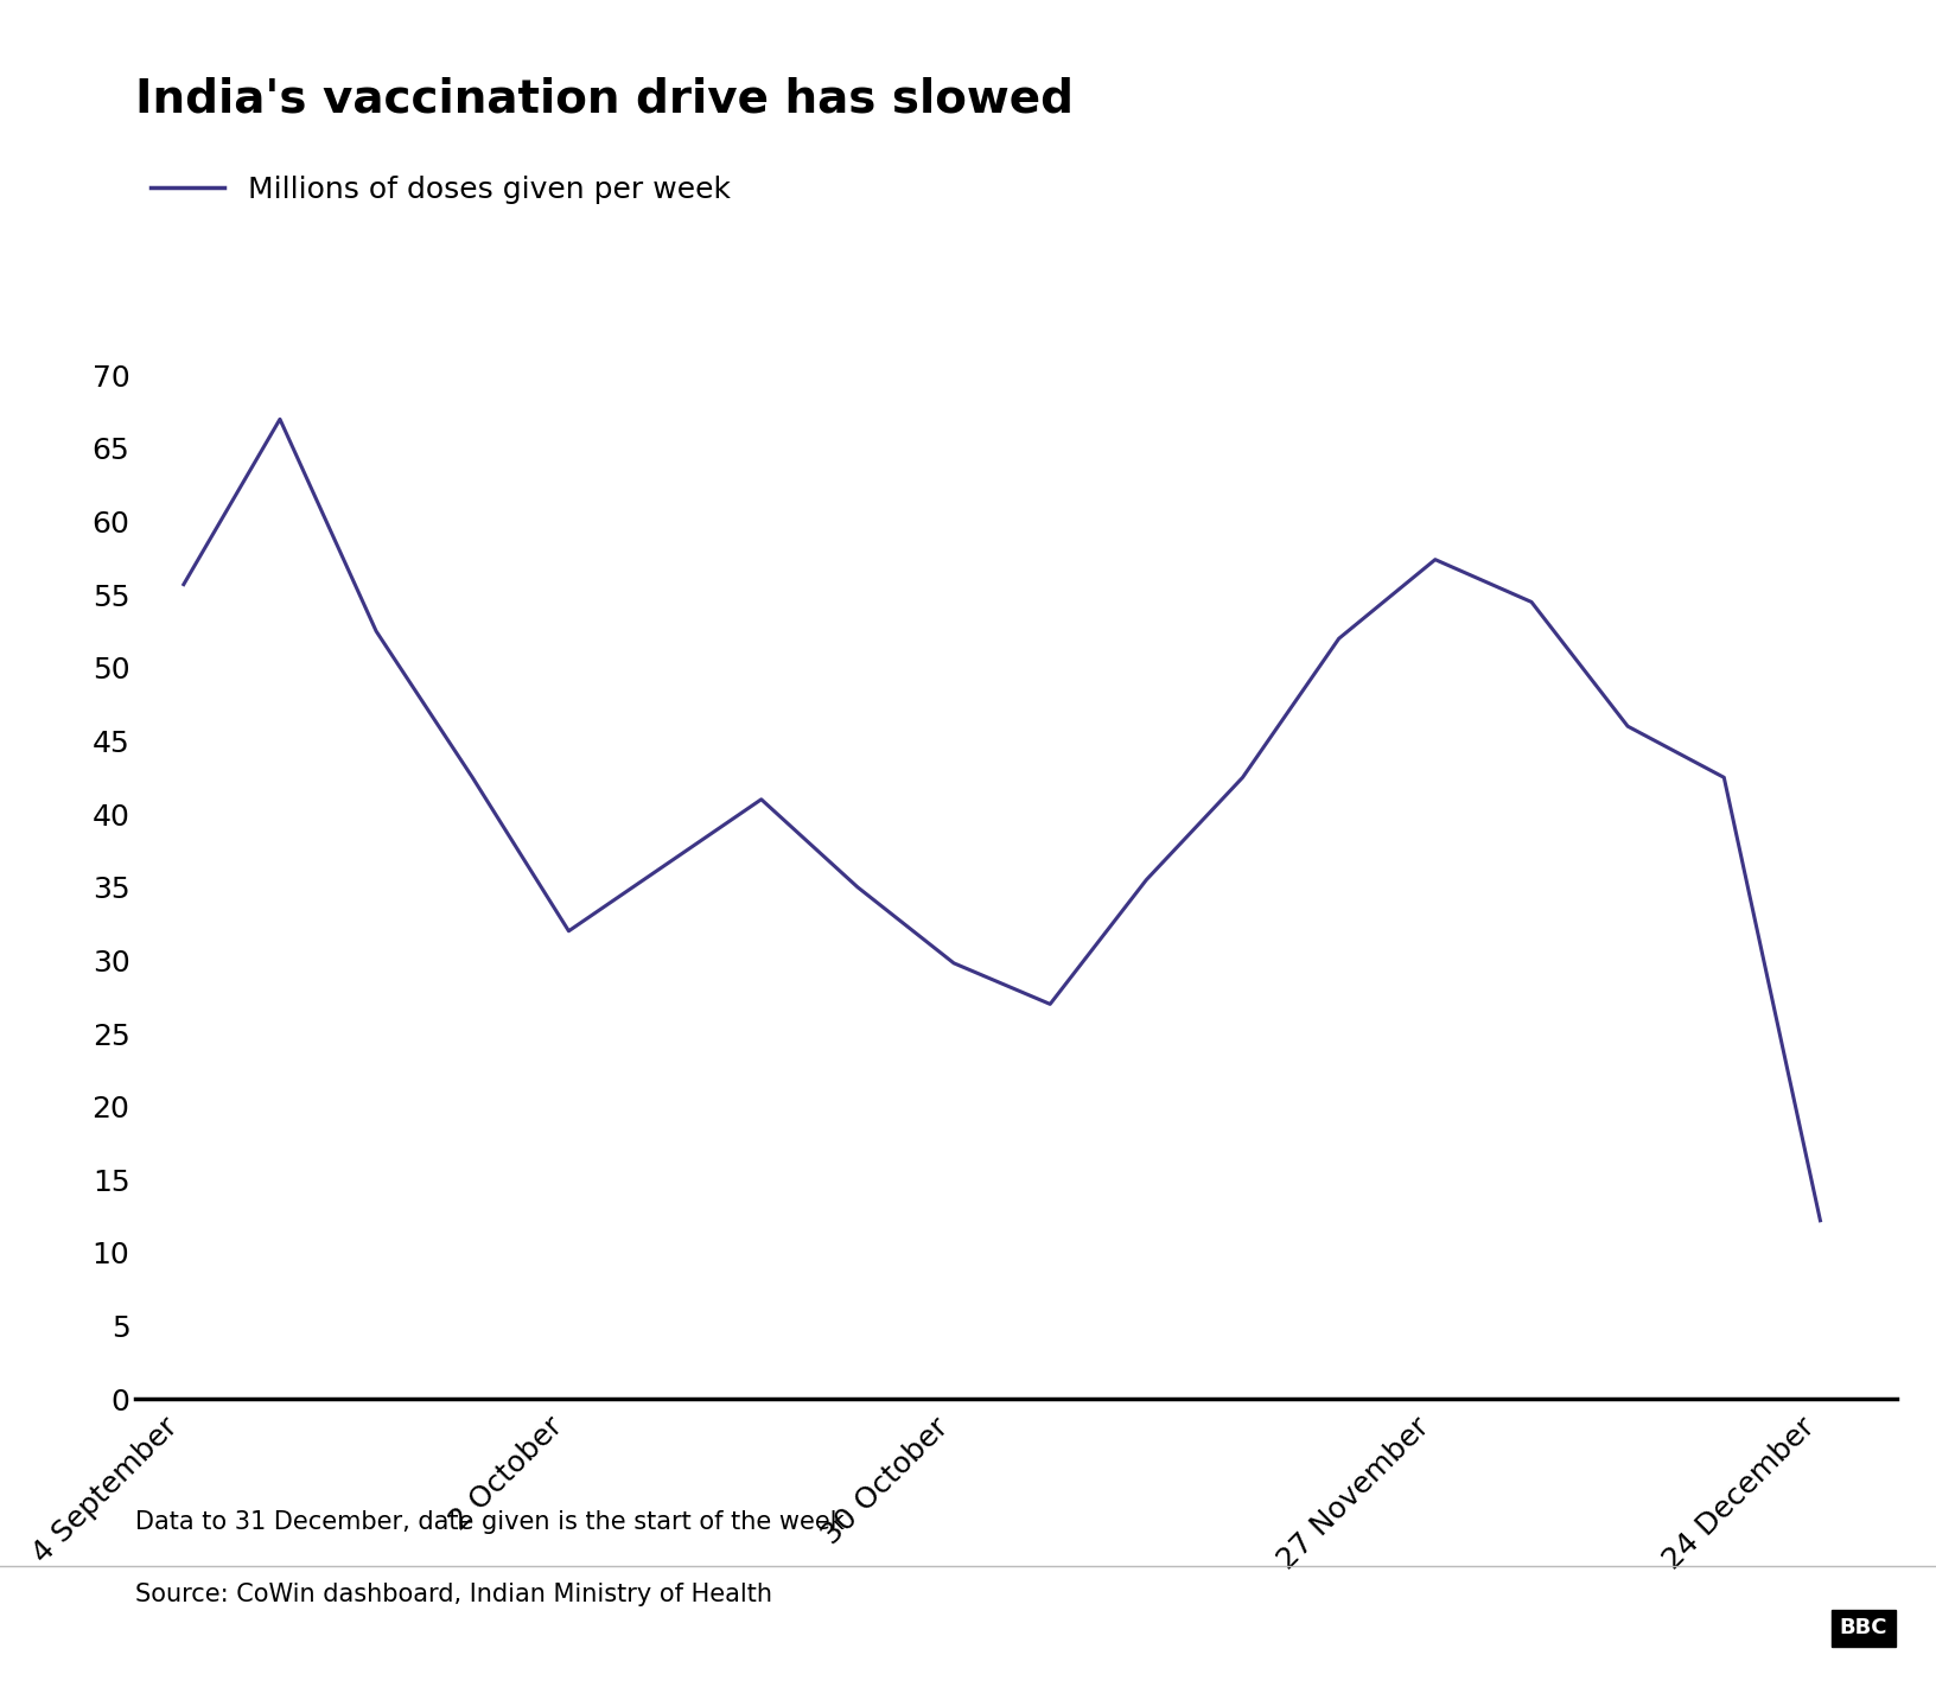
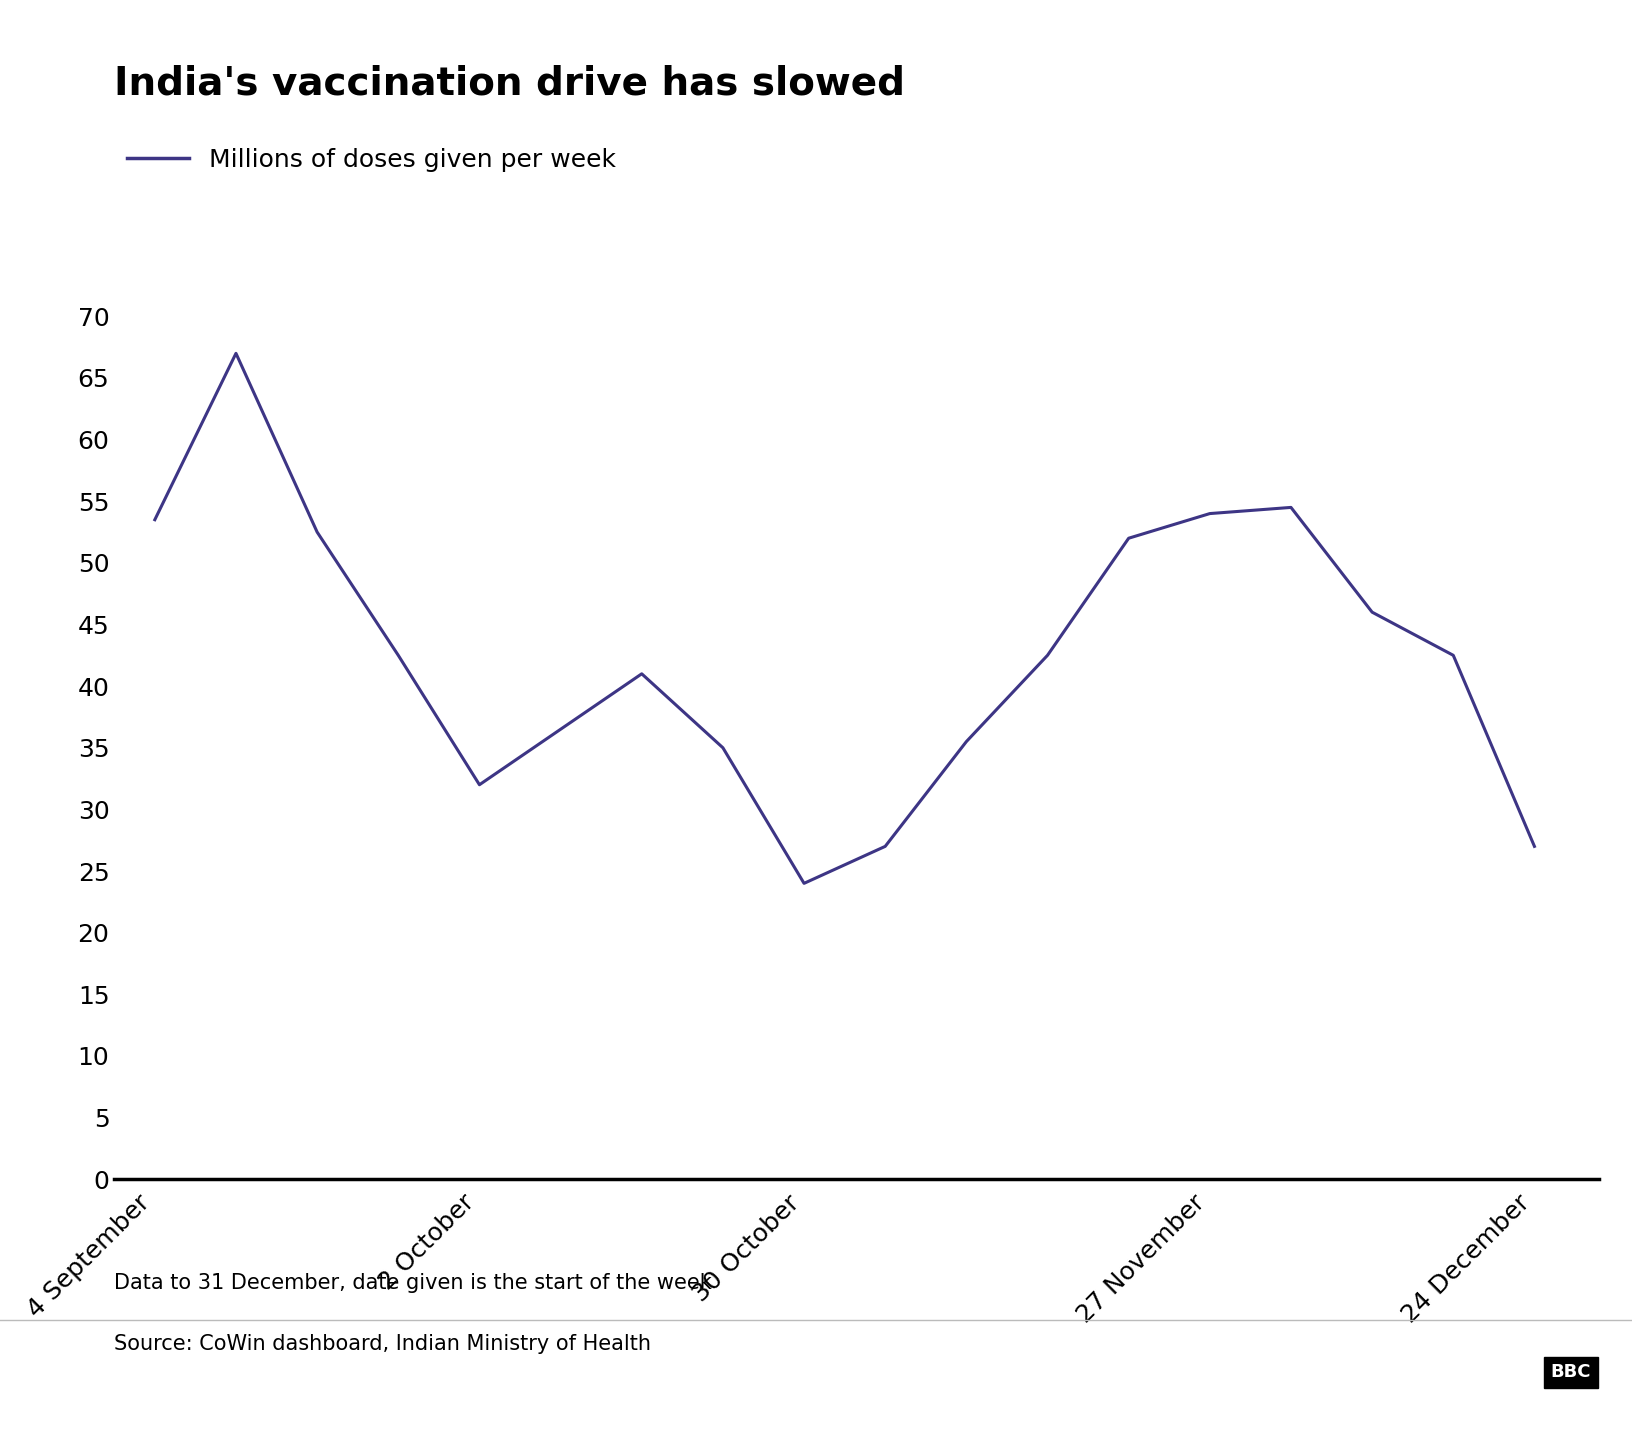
4 September: 55.7 -> 53.5
30 October: 29.8 -> 24.0
27 November: 57.4 -> 54.0
24 December: 12.2 -> 27.0
